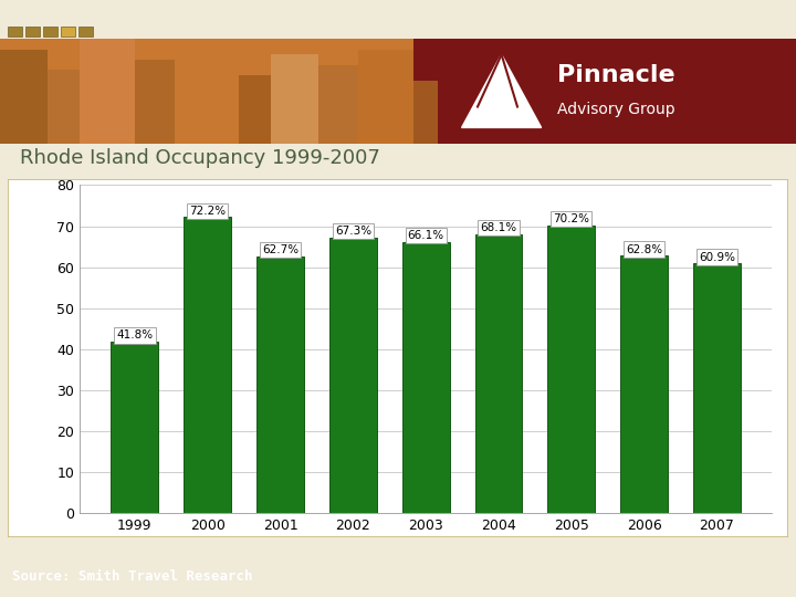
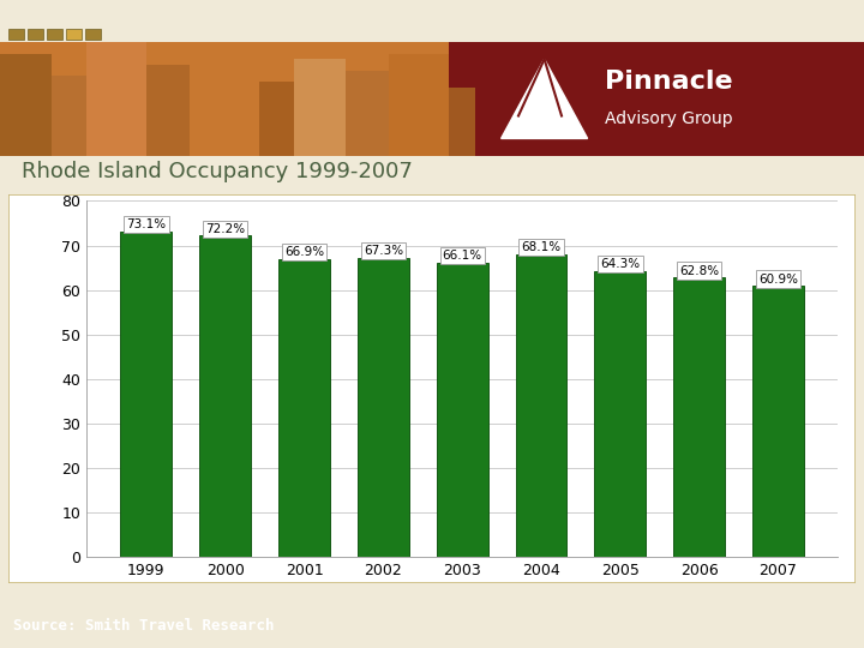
1999: 41.8% -> 73.1%
2001: 62.7% -> 66.9%
2005: 70.2% -> 64.3%
